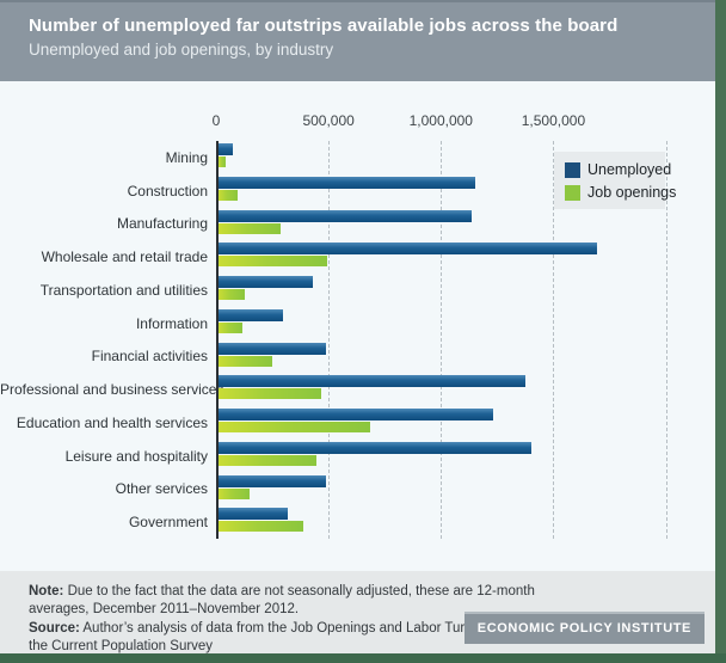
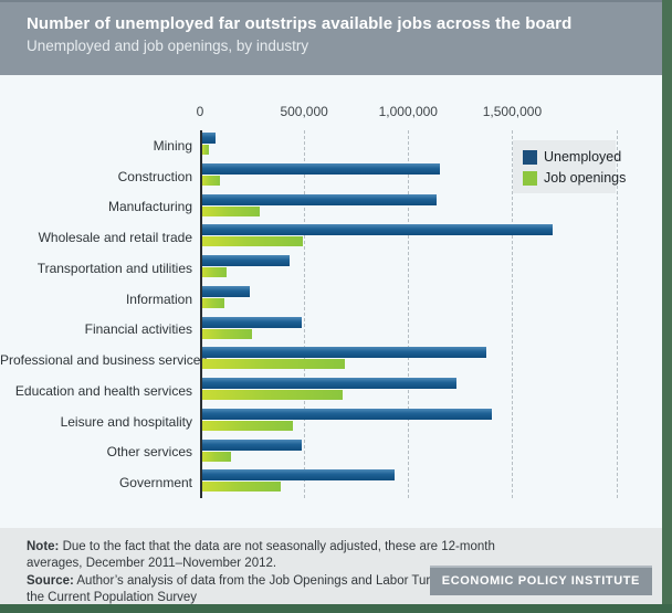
Unemployed/Information: 290000 -> 230000
Job openings/Professional and business services: 460000 -> 690000
Unemployed/Government: 310000 -> 930000
